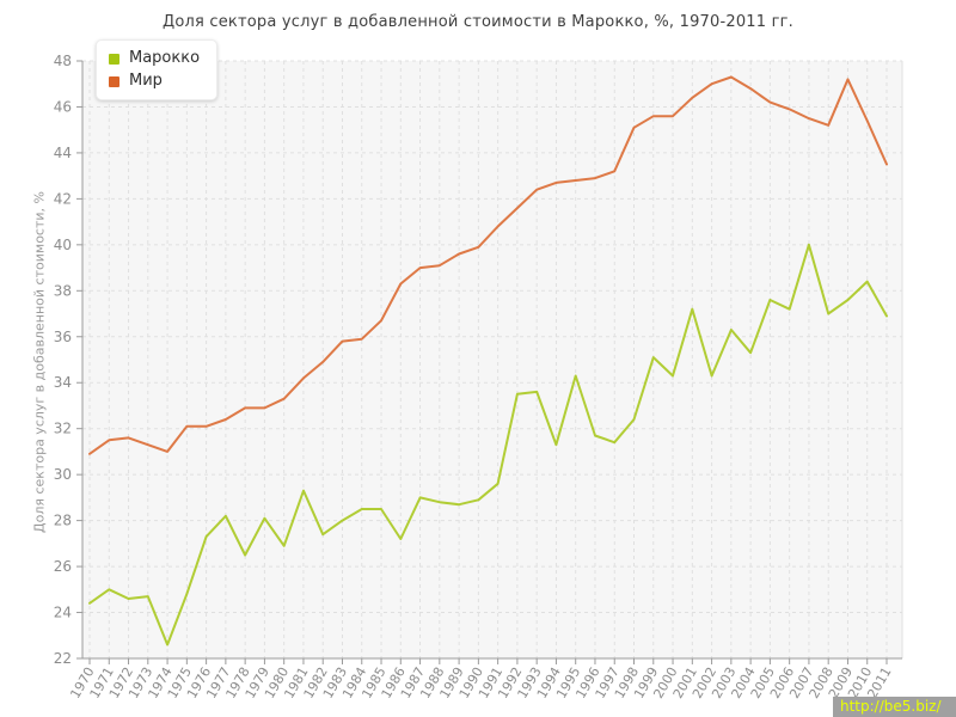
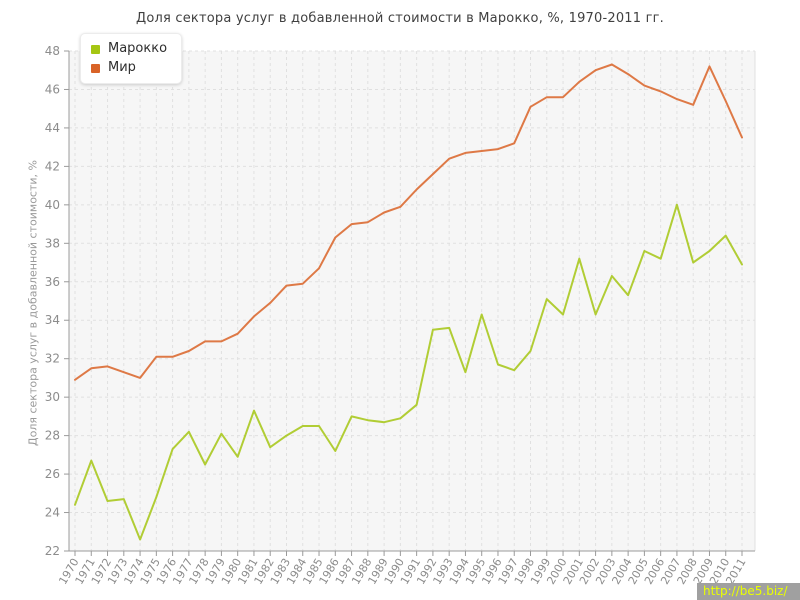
Марокко/1971: 25.0 -> 26.7
